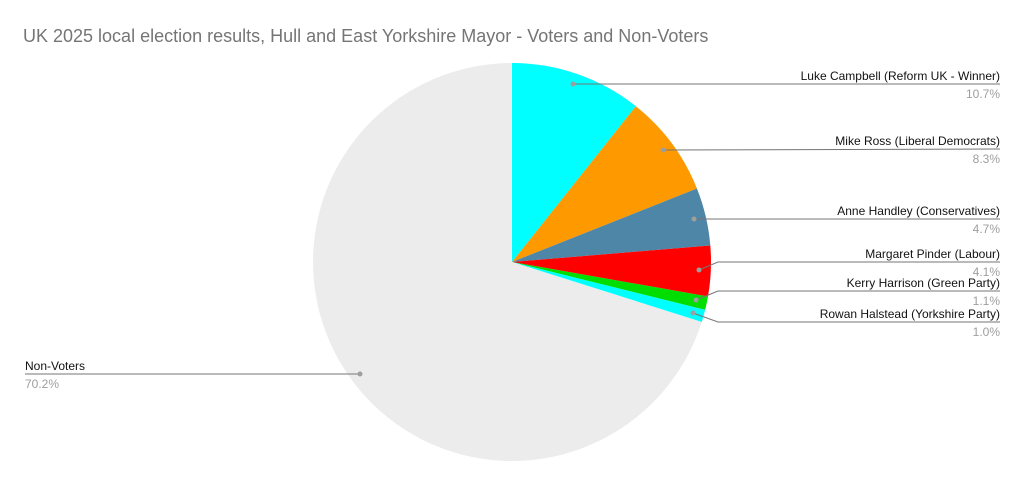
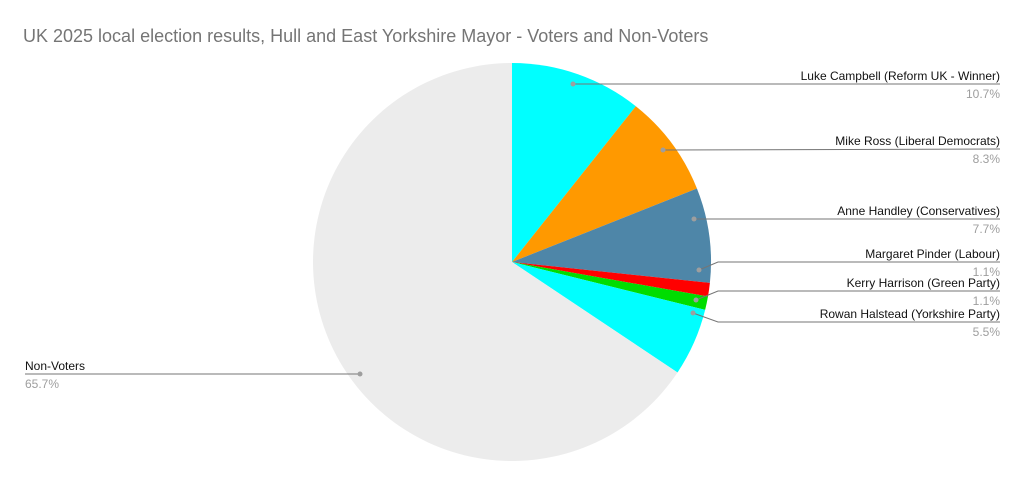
Anne Handley (Conservatives): 4.7% -> 7.7%
Margaret Pinder (Labour): 4.1% -> 1.1%
Rowan Halstead (Yorkshire Party): 1.0% -> 5.5%
Non-Voters: 70.2% -> 65.7%
